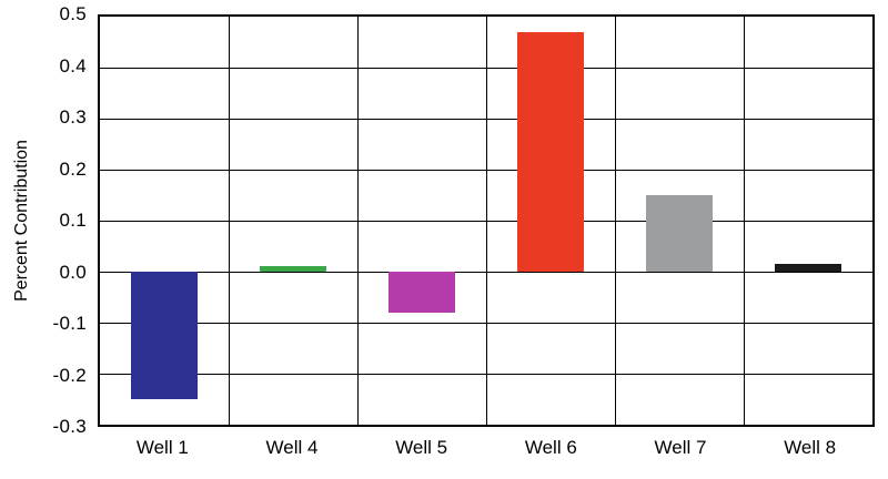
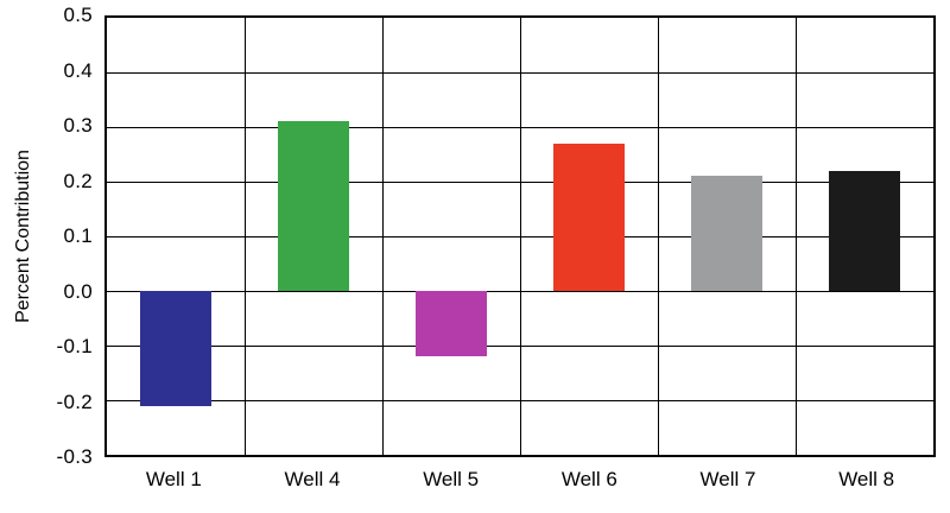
Well 1: -0.25 -> -0.21
Well 4: 0.01 -> 0.31
Well 5: -0.08 -> -0.12
Well 6: 0.47 -> 0.27
Well 7: 0.15 -> 0.21
Well 8: 0.01 -> 0.22
